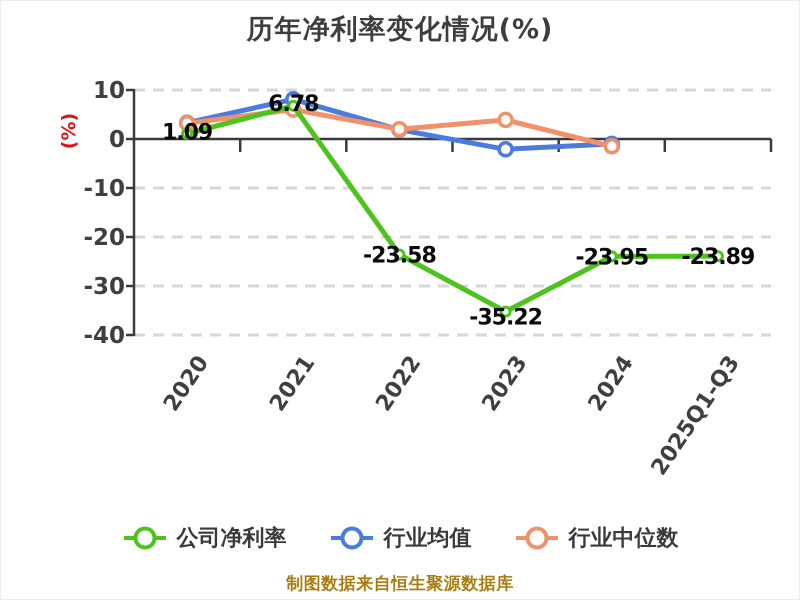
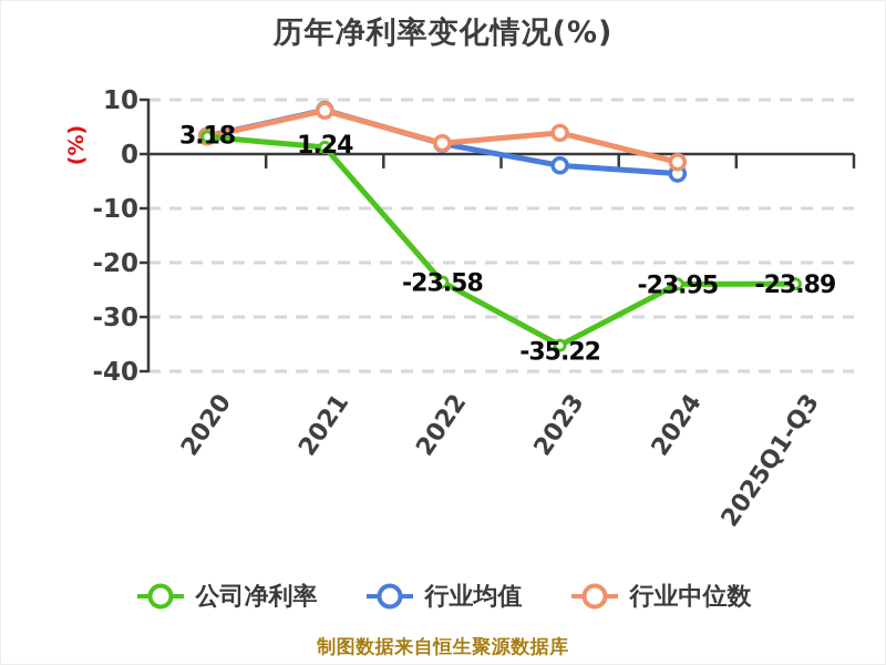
公司净利率/2020: 1.09 -> 3.18
公司净利率/2021: 6.78 -> 1.24
行业中位数/2021: 6 -> 8
行业均值/2024: -1 -> -4
